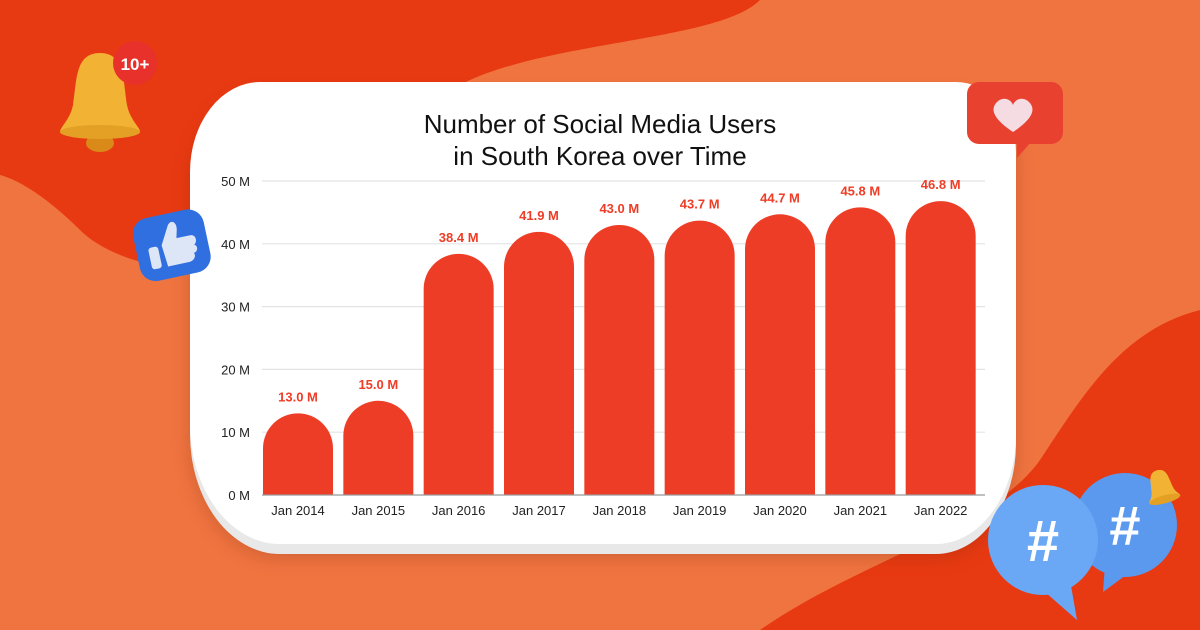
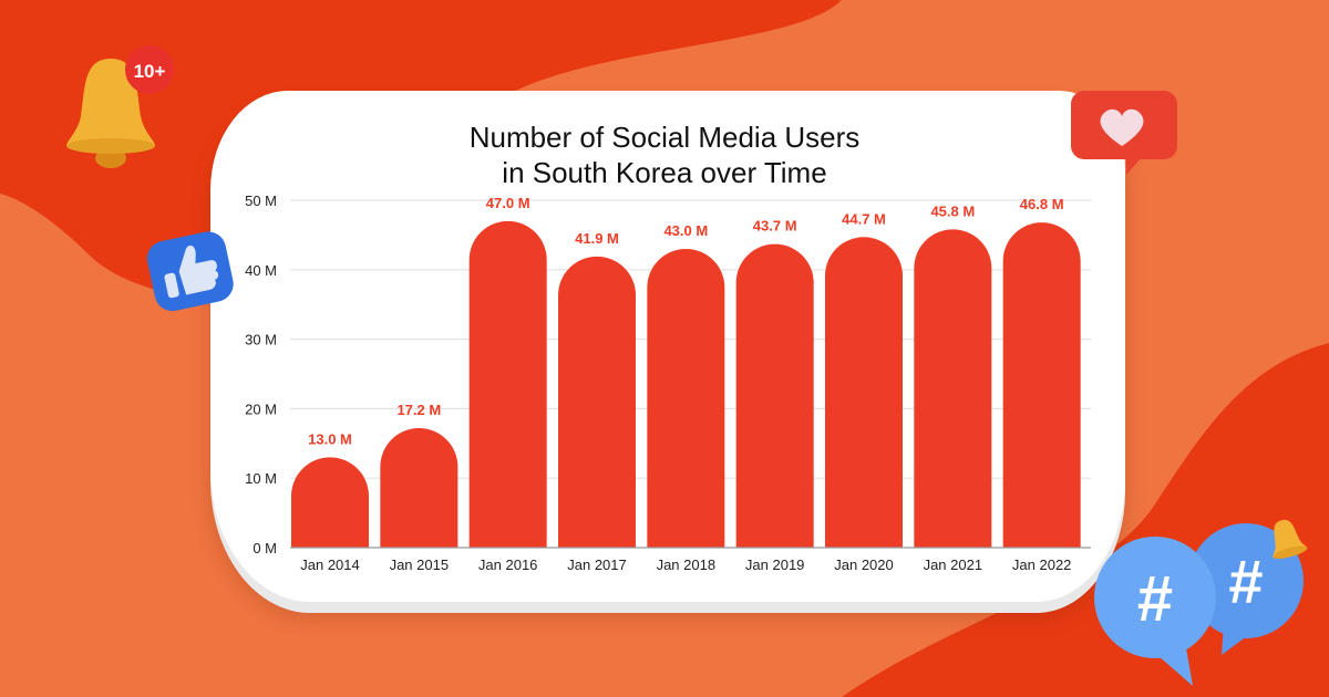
Jan 2015: 15.0 -> 17.2
Jan 2016: 38.4 -> 47.0
